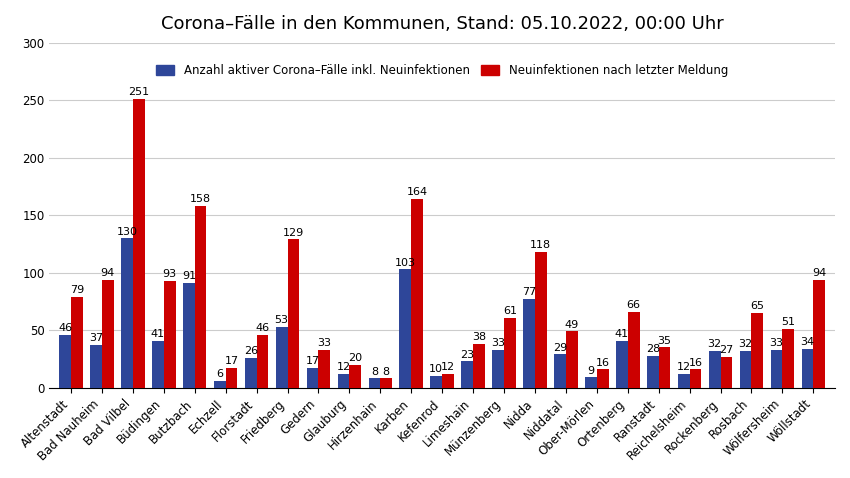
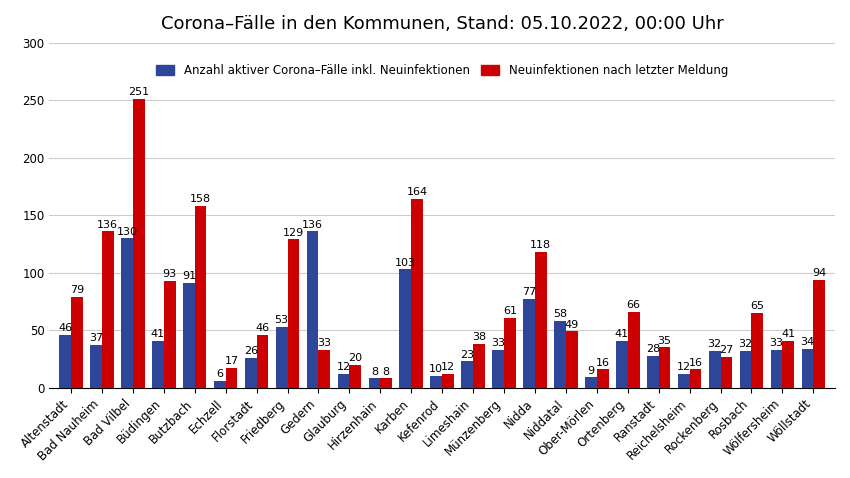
Neuinfektionen nach letzter Meldung/Bad Nauheim: 94 -> 136
Anzahl aktiver Corona–Fälle inkl. Neuinfektionen/Gedern: 17 -> 136
Anzahl aktiver Corona–Fälle inkl. Neuinfektionen/Niddatal: 29 -> 58
Neuinfektionen nach letzter Meldung/Wölfersheim: 51 -> 41
